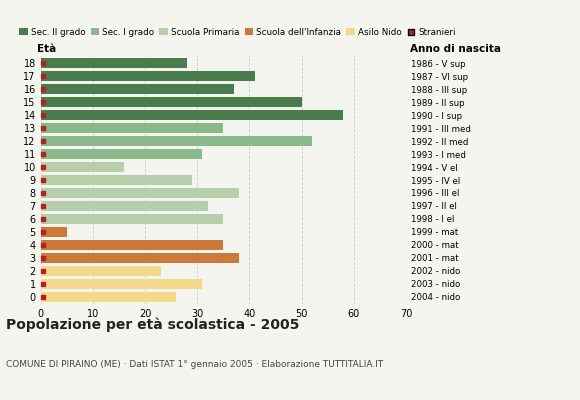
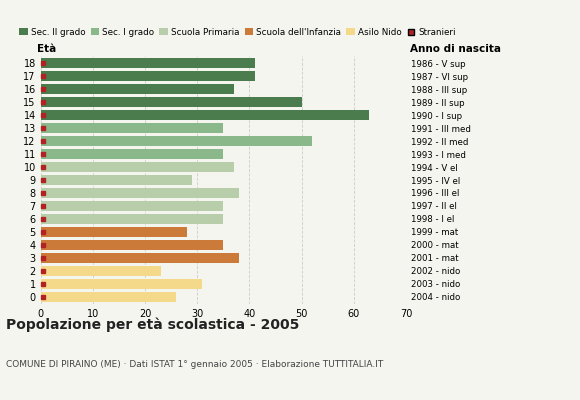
18: 28 -> 41
14: 58 -> 63
11: 31 -> 35
10: 16 -> 37
7: 32 -> 35
5: 5 -> 28
